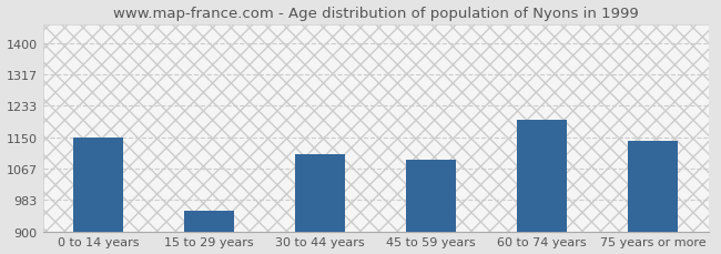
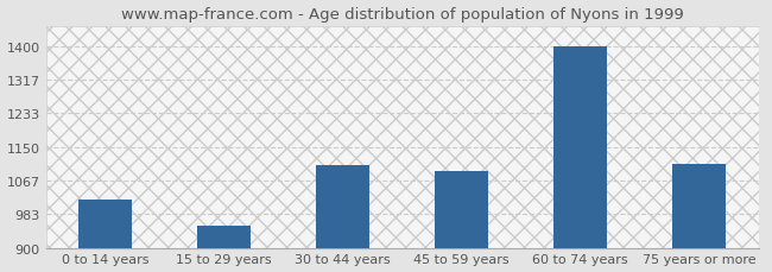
0 to 14 years: 1150 -> 1020
60 to 74 years: 1195 -> 1400
75 years or more: 1140 -> 1108
